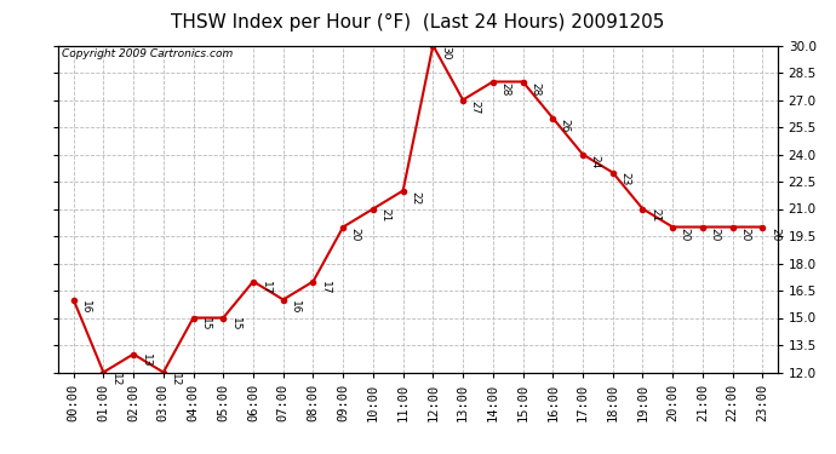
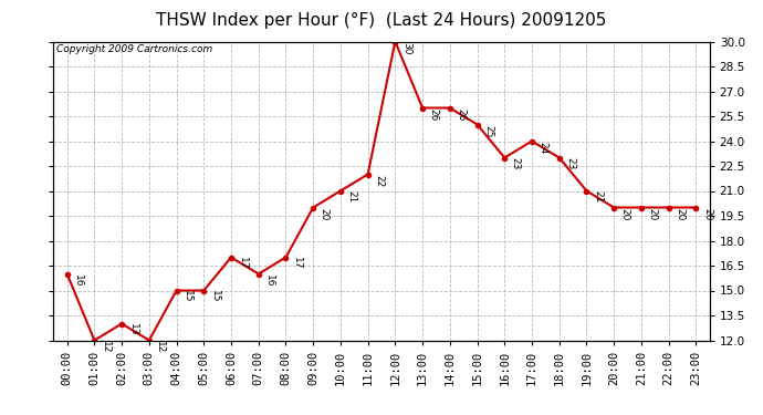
13:00: 27 -> 26
14:00: 28 -> 26
15:00: 28 -> 25
16:00: 26 -> 23
